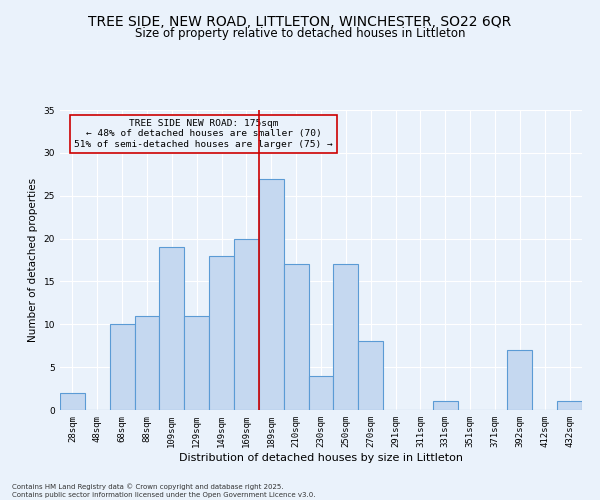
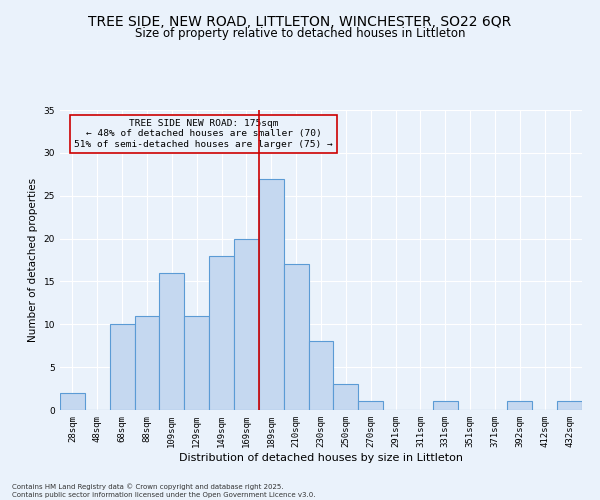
109sqm: 19 -> 16
230sqm: 4 -> 8
250sqm: 17 -> 3
270sqm: 8 -> 1
392sqm: 7 -> 1
